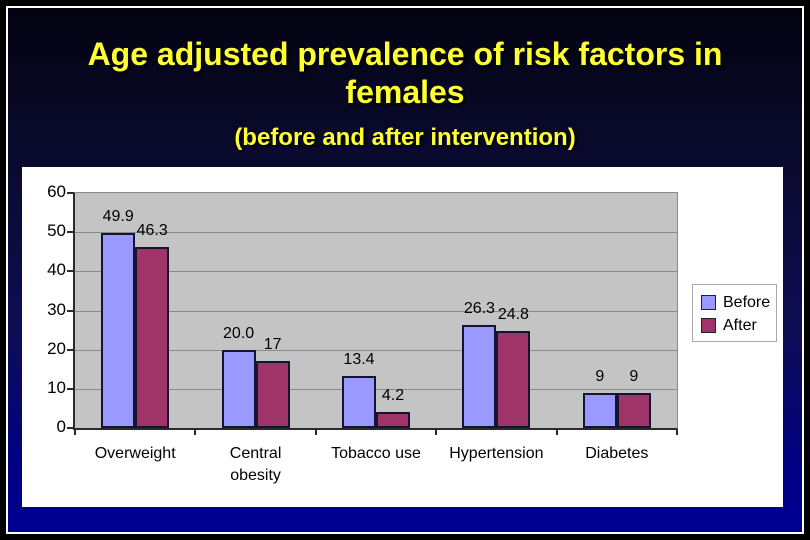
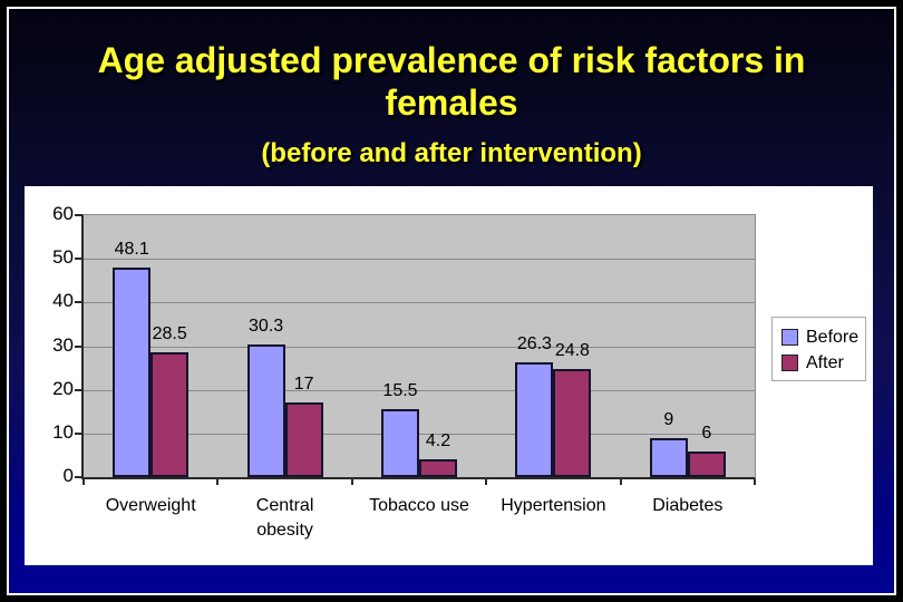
Before/Overweight: 49.9 -> 48.1
After/Overweight: 46.3 -> 28.5
Before/Central obesity: 20.0 -> 30.3
Before/Tobacco use: 13.4 -> 15.5
After/Diabetes: 9 -> 6
